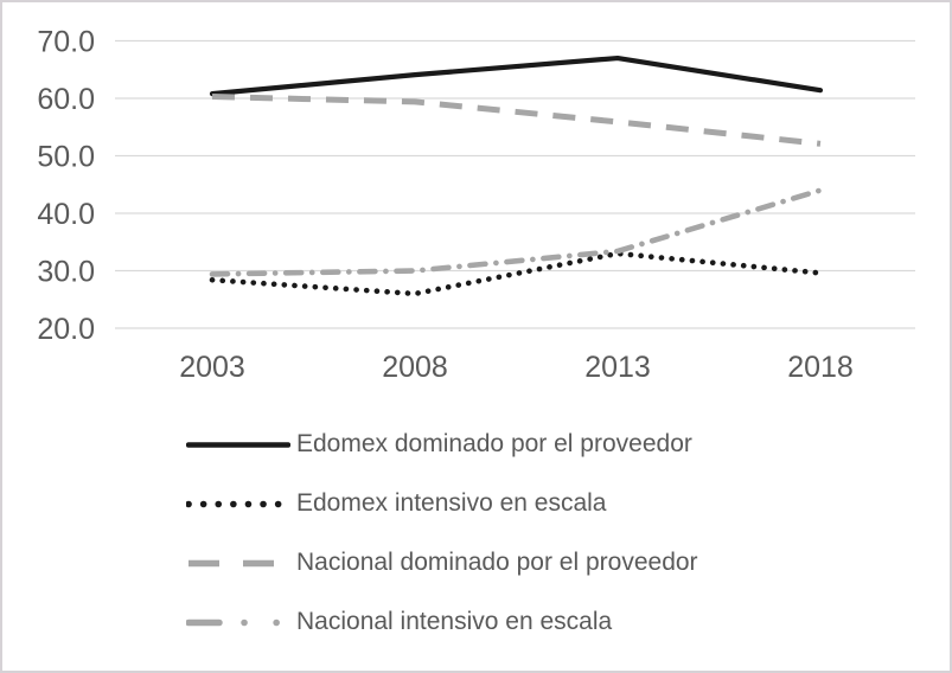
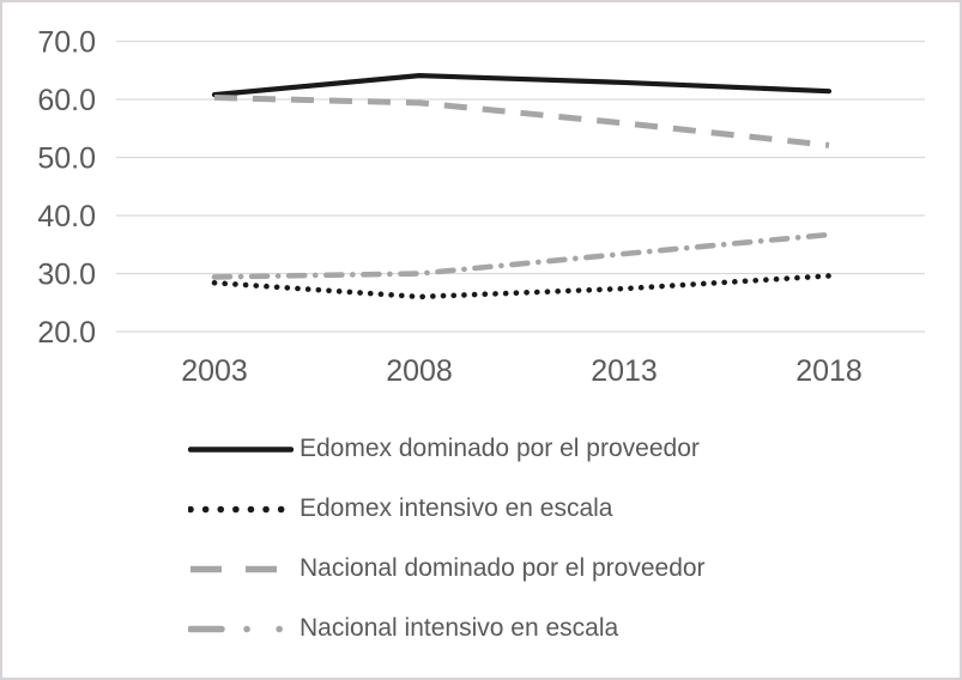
Edomex dominado por el proveedor/2013: 67 -> 63
Edomex intensivo en escala/2013: 33 -> 27
Nacional intensivo en escala/2018: 44 -> 37
